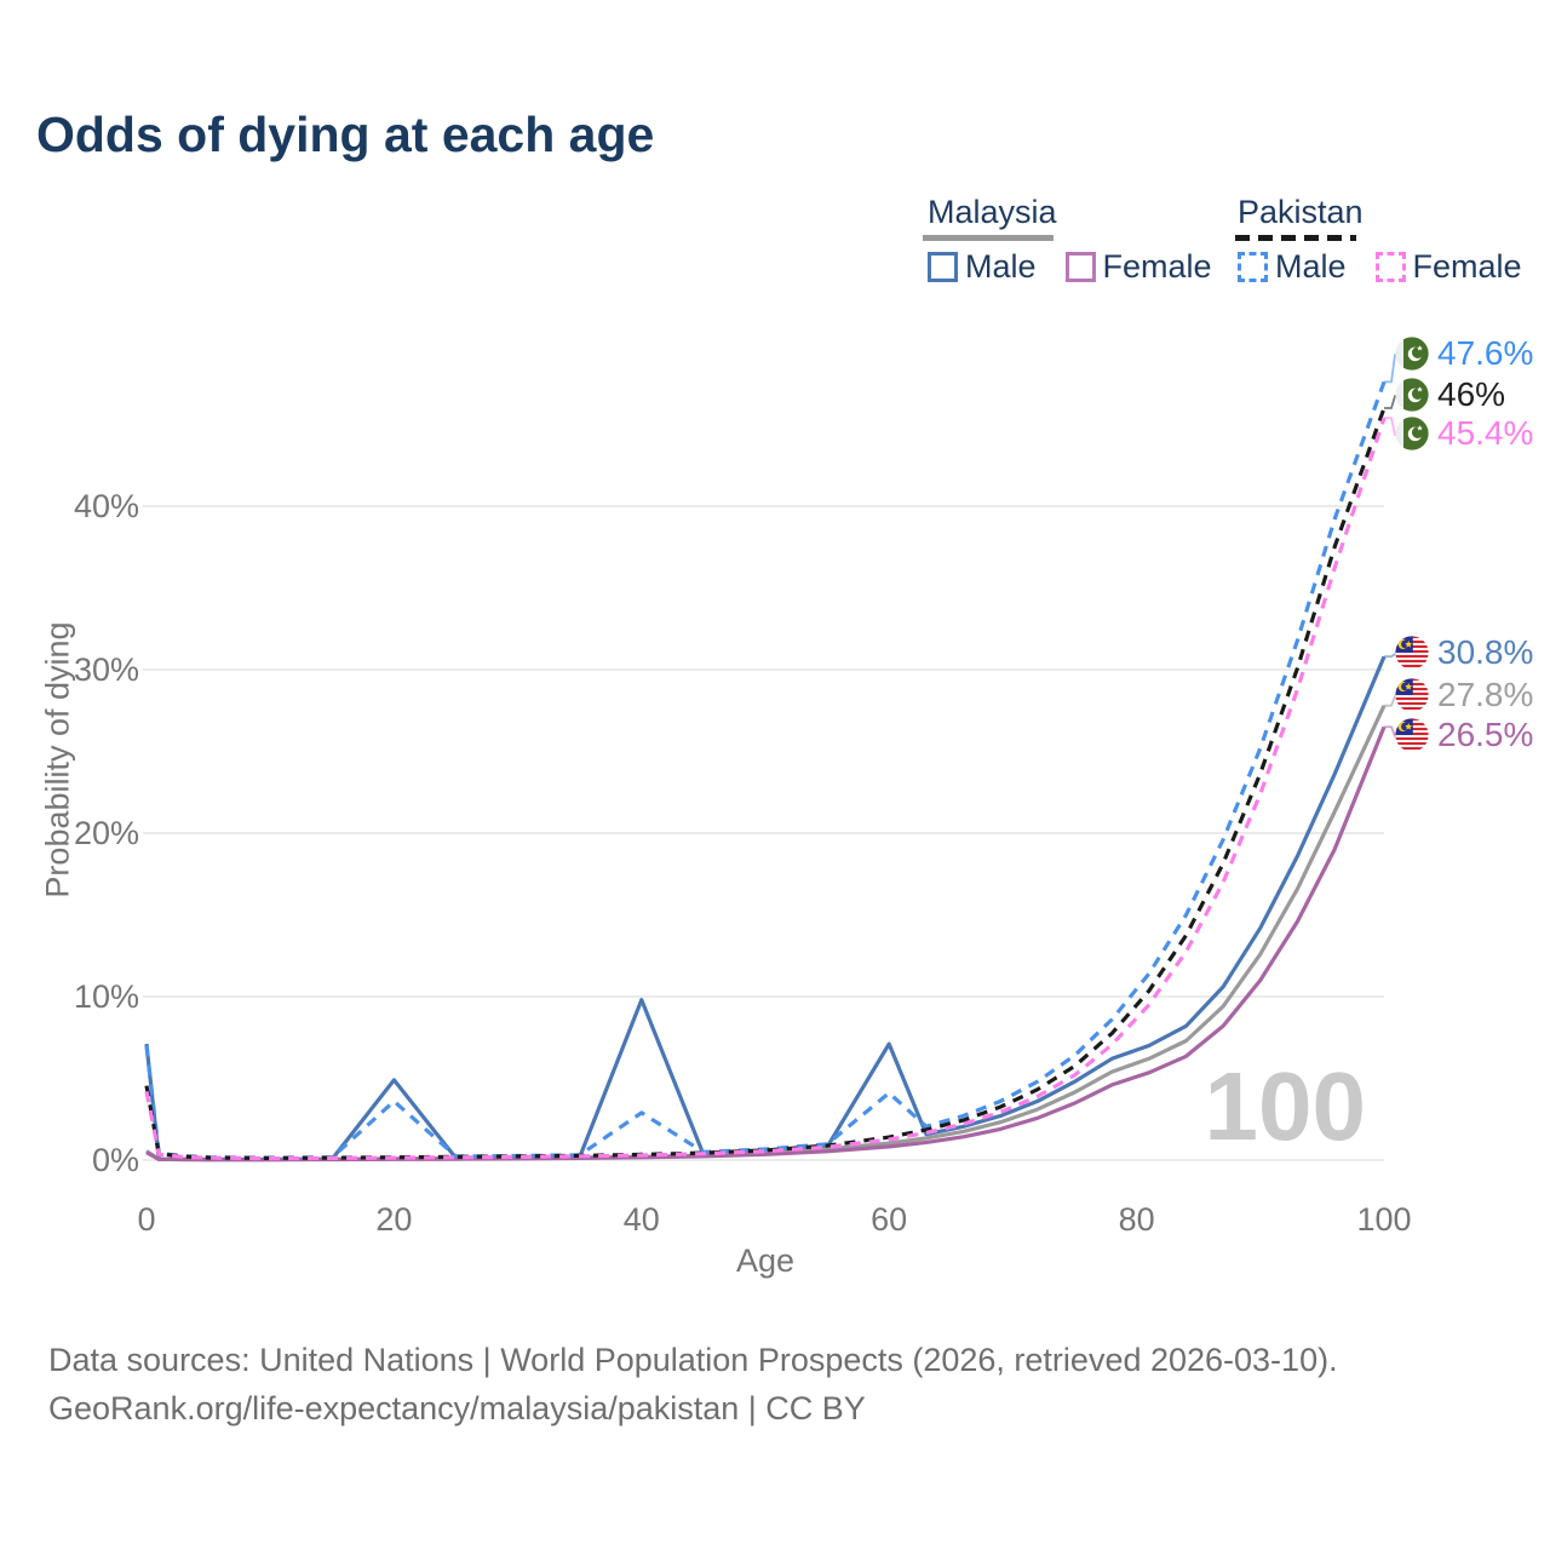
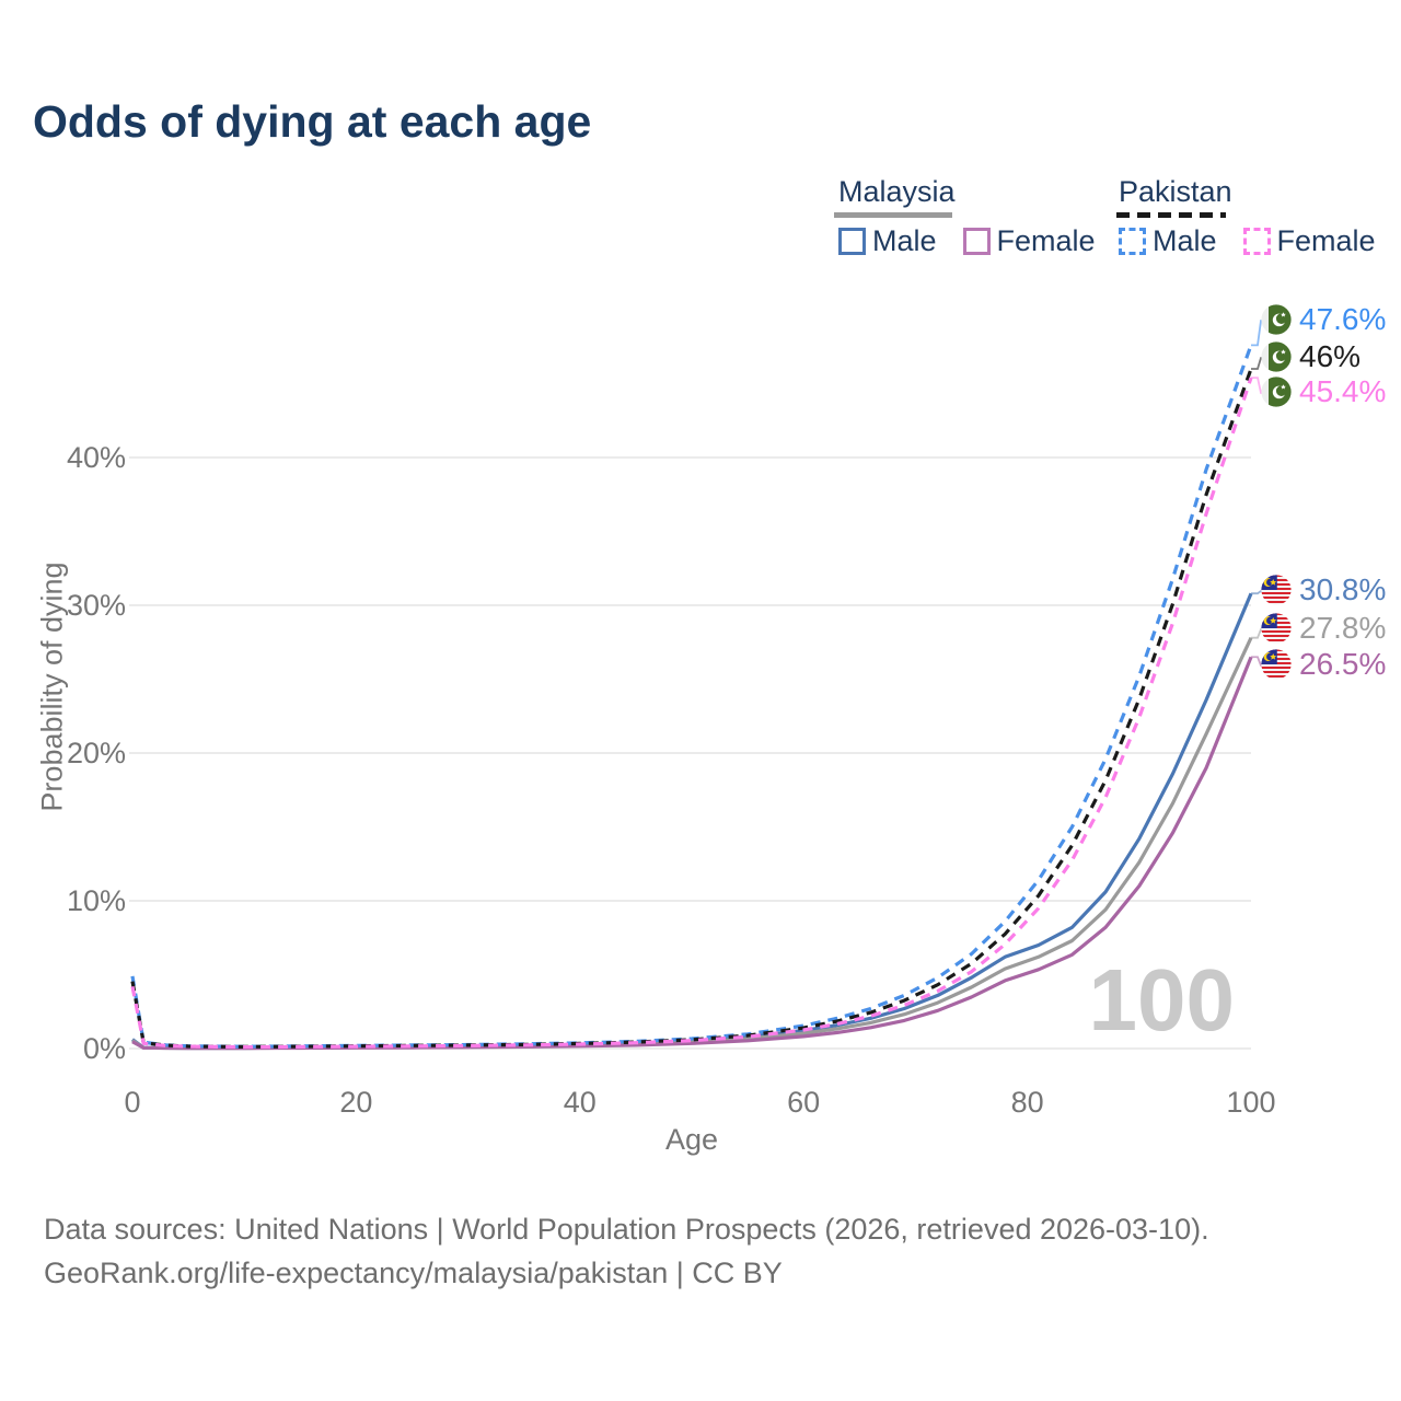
Malaysia Male/0: 7.1% -> 0.6%
Pakistan Male/0: 7.0% -> 4.9%
Malaysia Male/20: 4.9% -> 0.1%
Pakistan Male/20: 3.6% -> 0.2%
Malaysia Male/40: 9.8% -> 0.2%
Pakistan Male/40: 2.9% -> 0.4%
Malaysia Male/60: 7.1% -> 1.2%
Pakistan Male/60: 4.1% -> 1.6%
